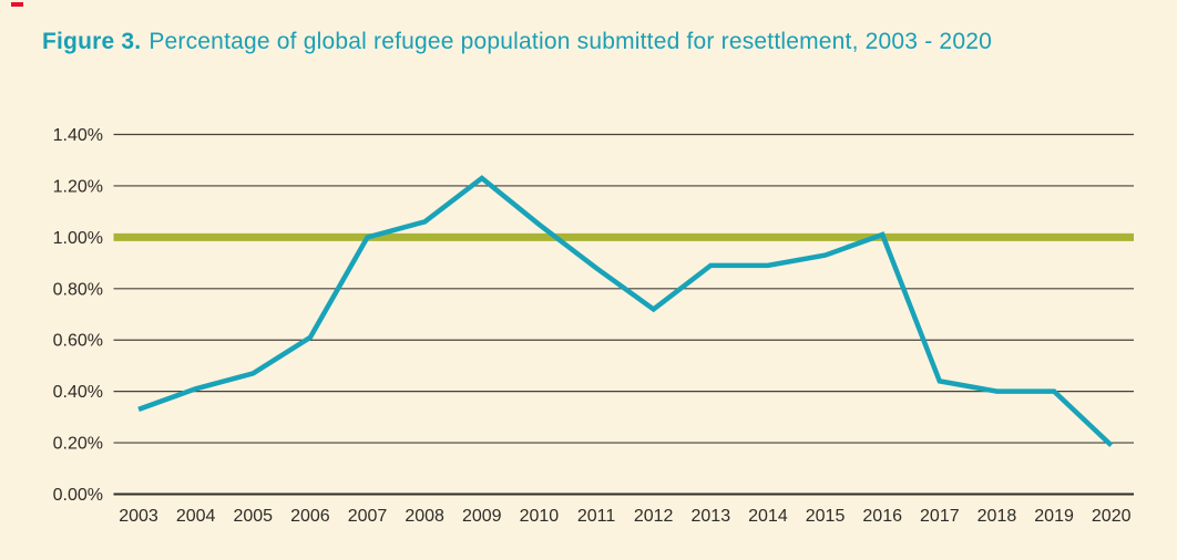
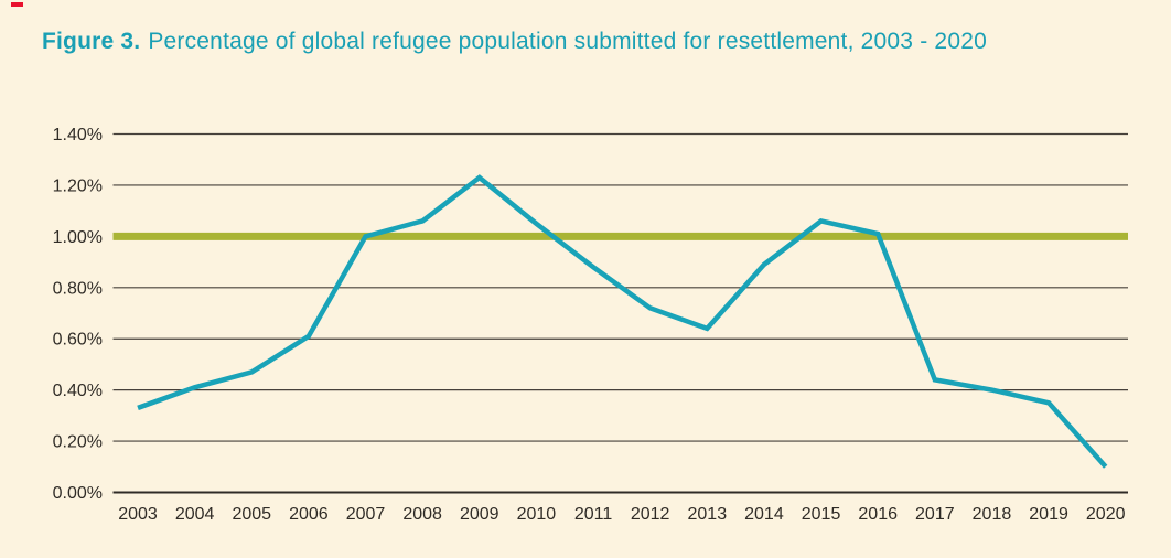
2013: 0.89% -> 0.64%
2015: 0.93% -> 1.06%
2019: 0.40% -> 0.35%
2020: 0.19% -> 0.10%
